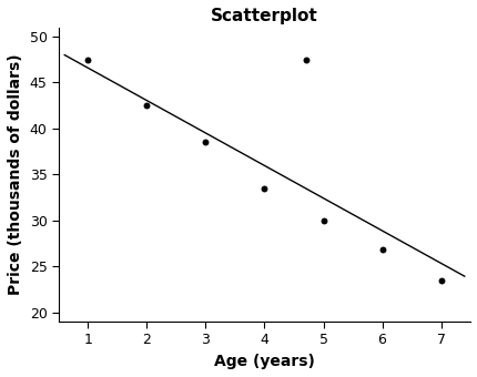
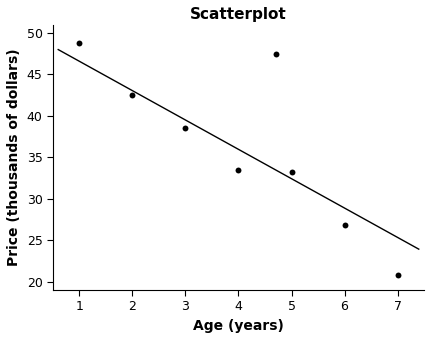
1: 47.5 -> 48.8
5: 30.0 -> 33.2
7: 23.5 -> 20.8
